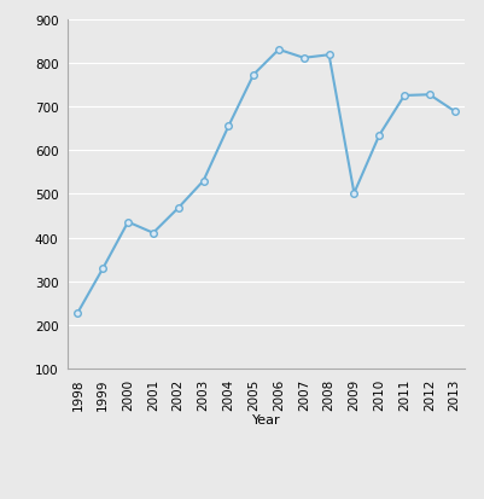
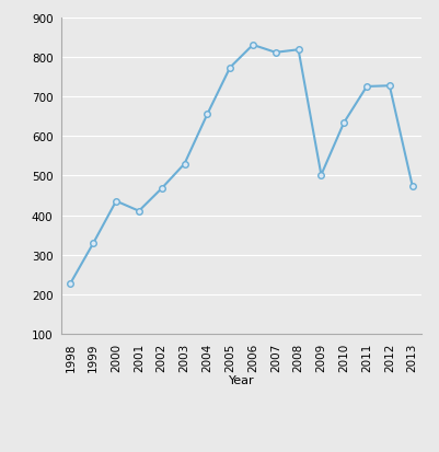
2013: 689 -> 475
